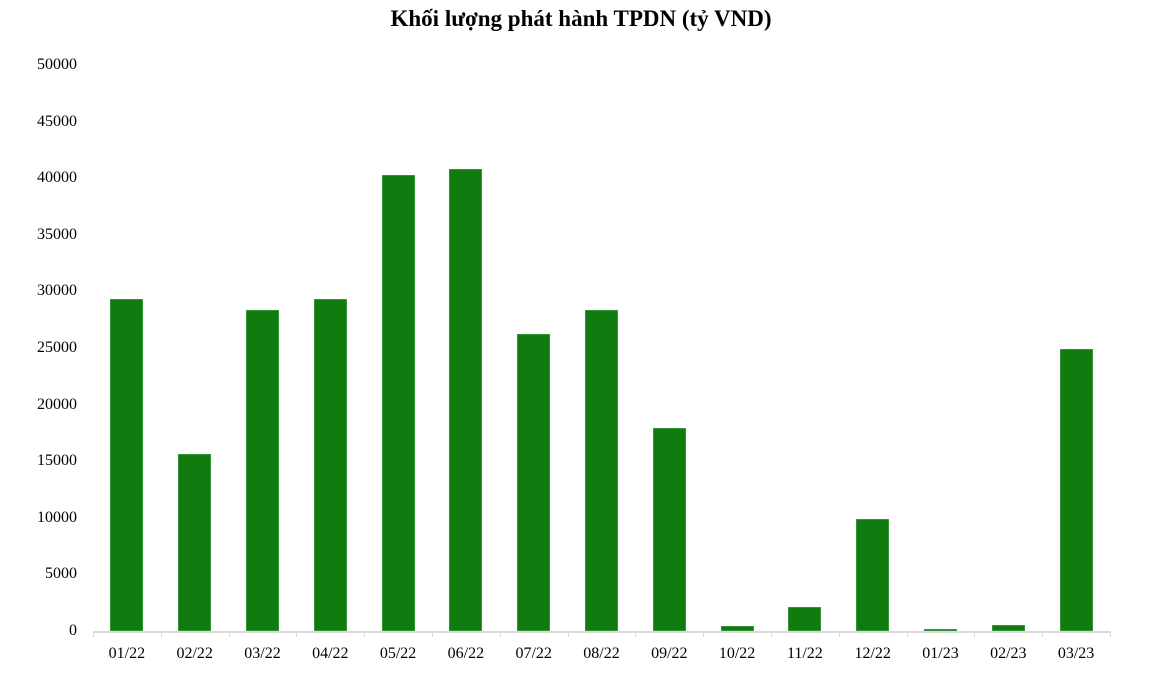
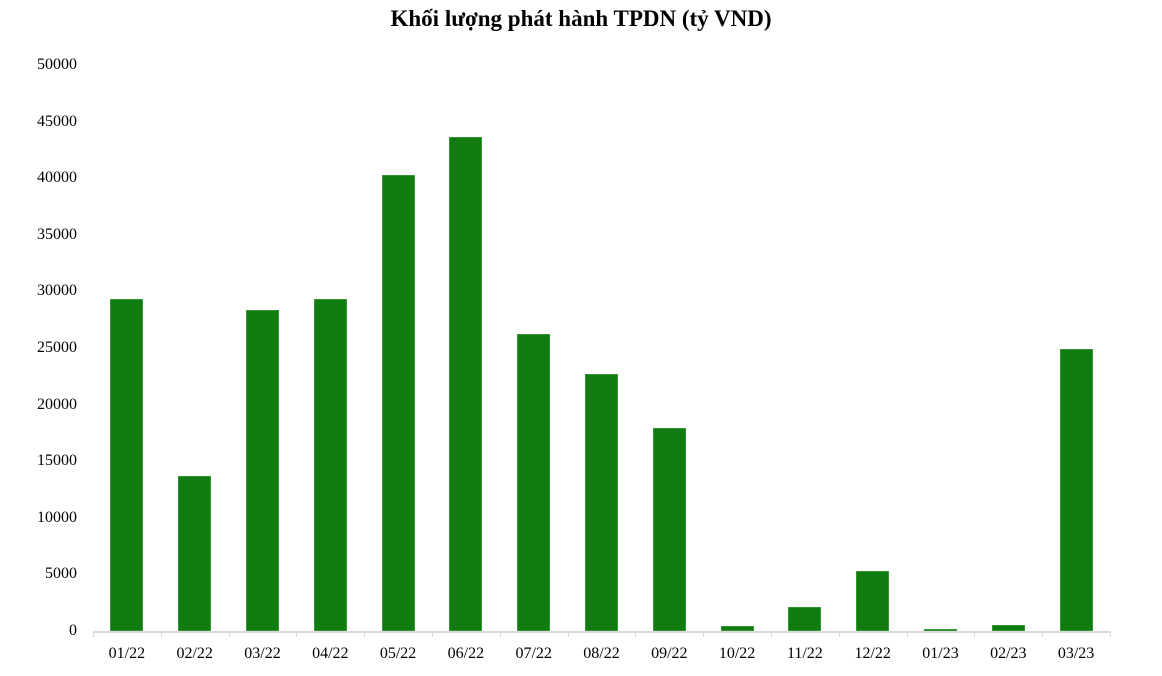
02/22: 15600 -> 13700
06/22: 40800 -> 43600
08/22: 28400 -> 22700
12/22: 9900 -> 5300
